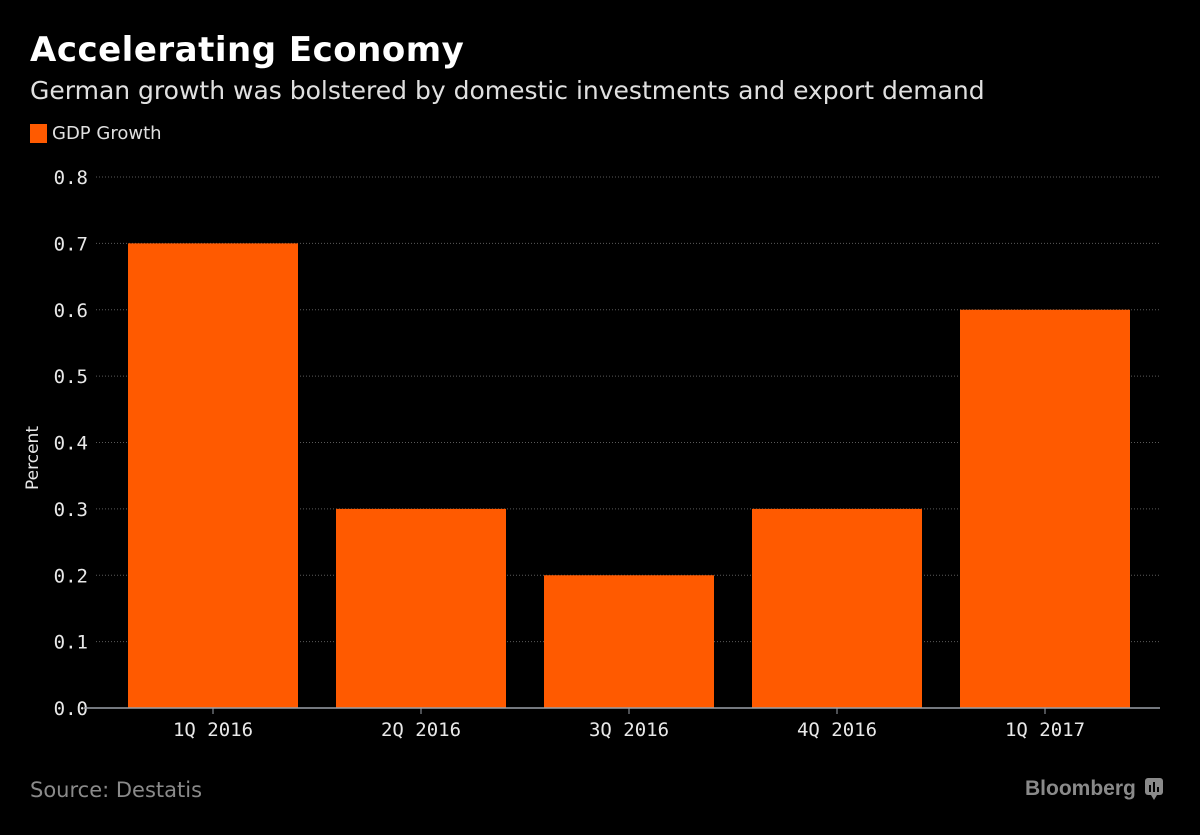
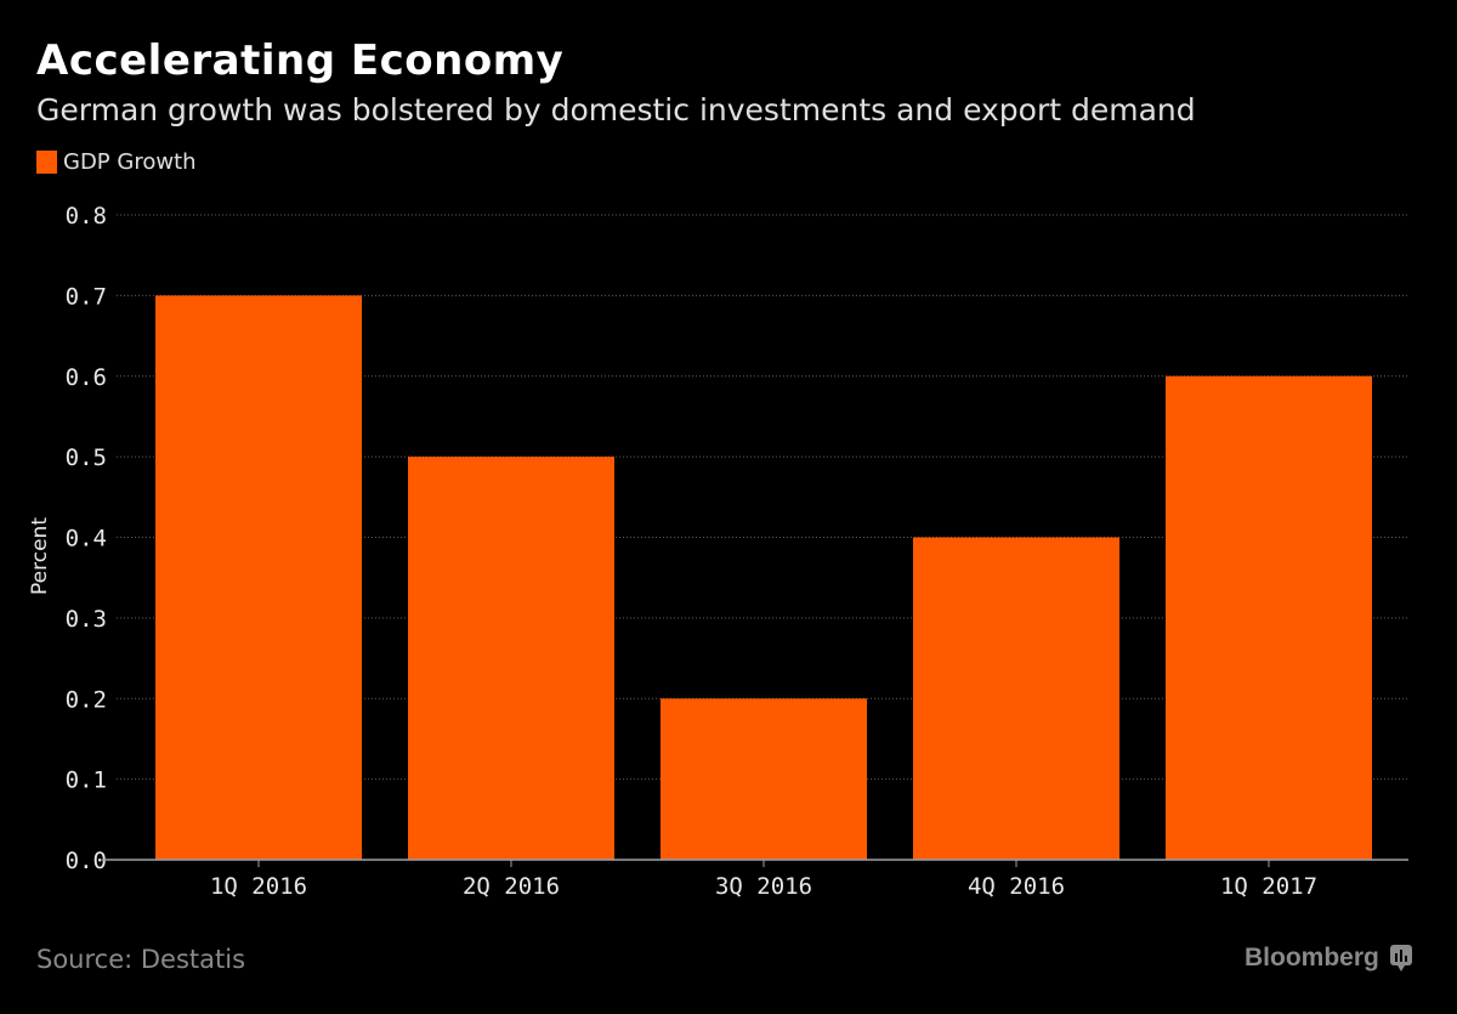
2Q 2016: 0.3 -> 0.5
4Q 2016: 0.3 -> 0.4
